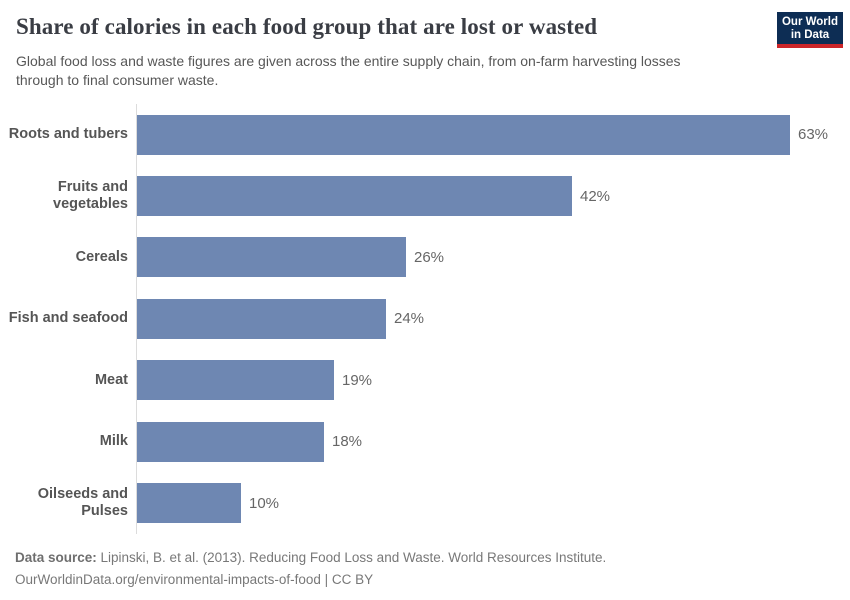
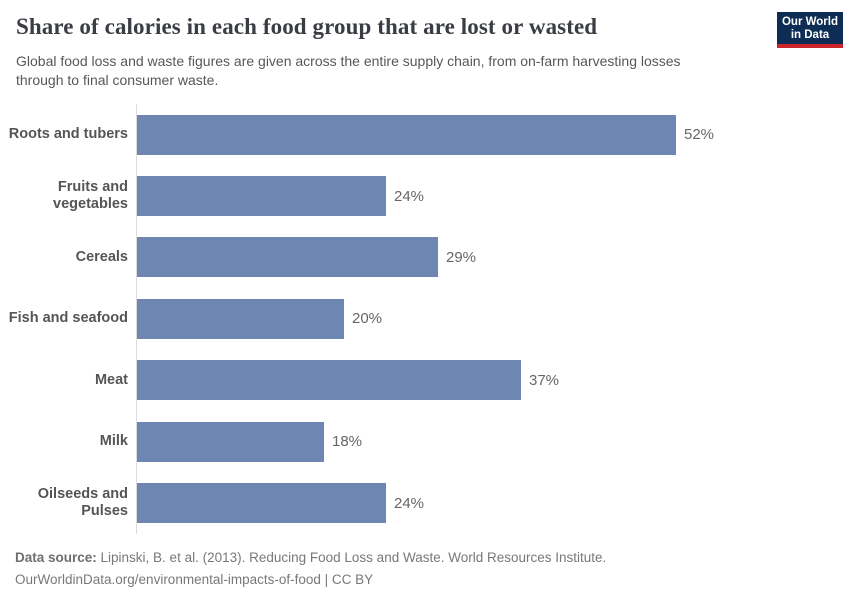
Roots and tubers: 63% -> 52%
Fruits and vegetables: 42% -> 24%
Cereals: 26% -> 29%
Fish and seafood: 24% -> 20%
Meat: 19% -> 37%
Oilseeds and Pulses: 10% -> 24%
